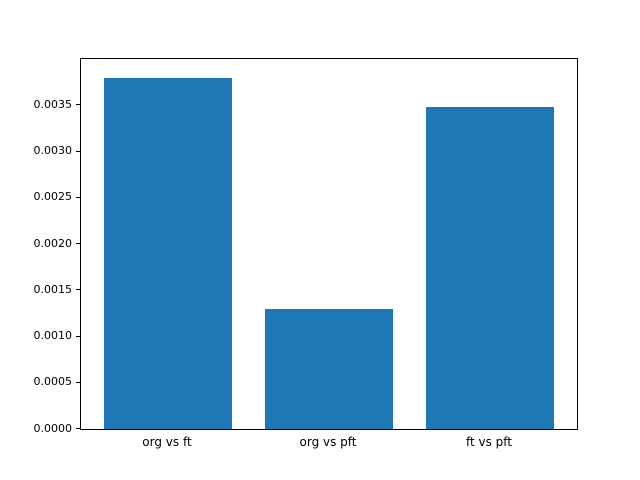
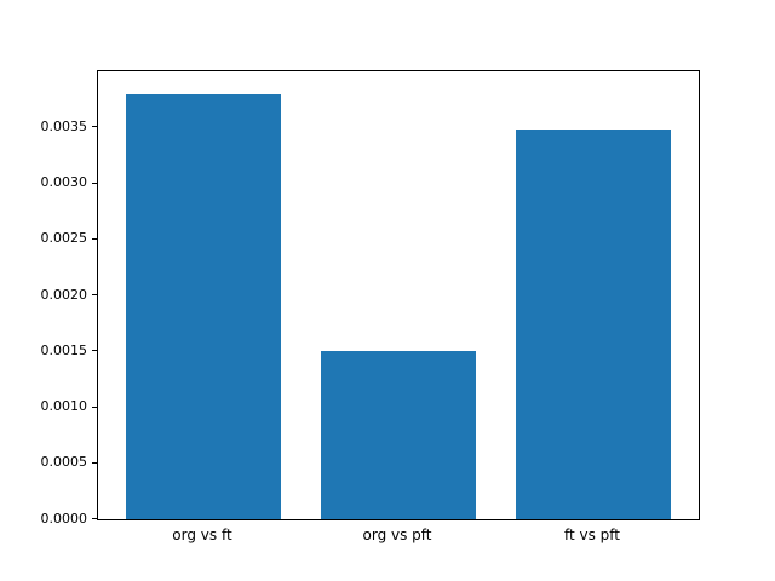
org vs pft: 0.0013 -> 0.0015
